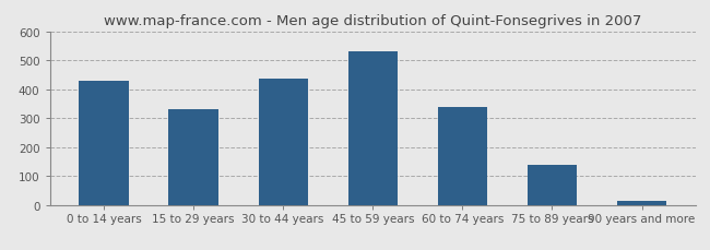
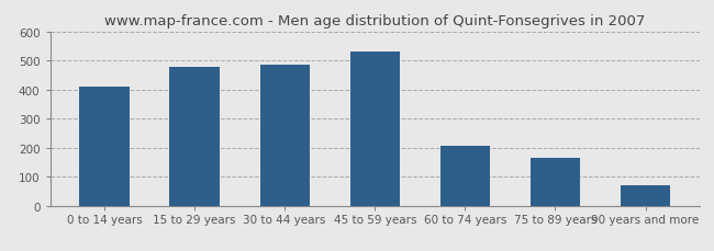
0 to 14 years: 430 -> 410
15 to 29 years: 330 -> 480
30 to 44 years: 436 -> 485
60 to 74 years: 340 -> 205
75 to 89 years: 137 -> 165
90 years and more: 12 -> 70
